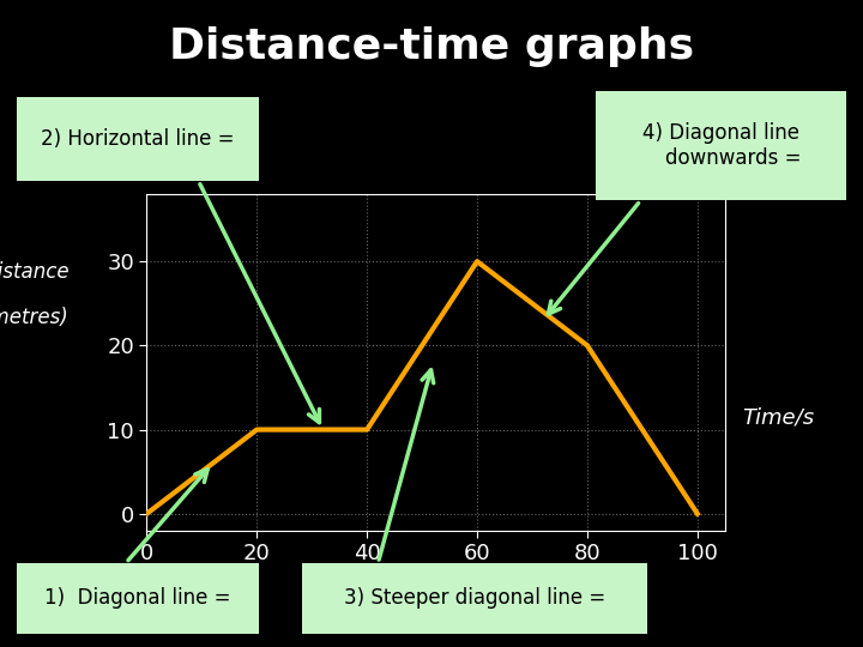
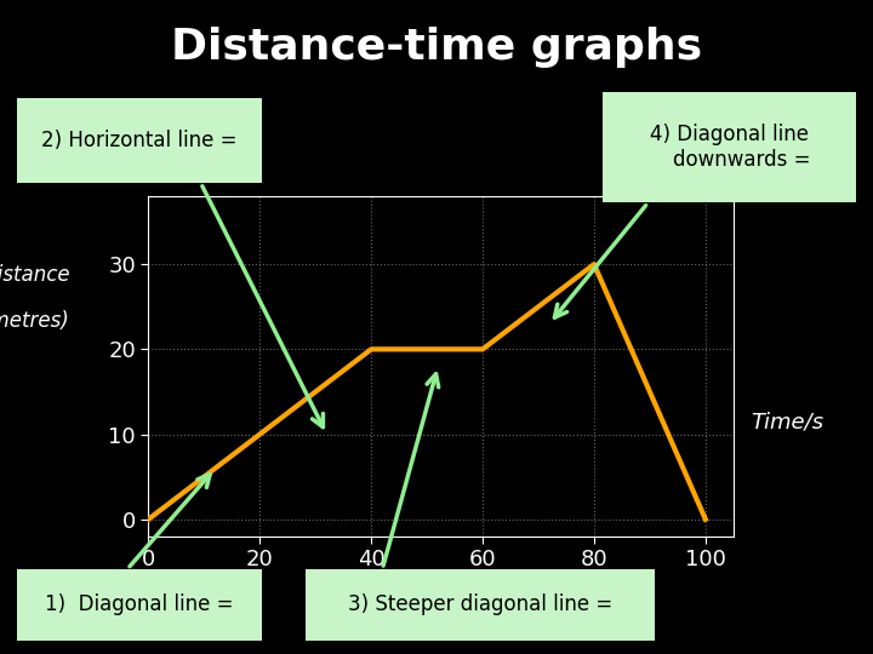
40: 10 -> 20
60: 30 -> 20
80: 20 -> 30
